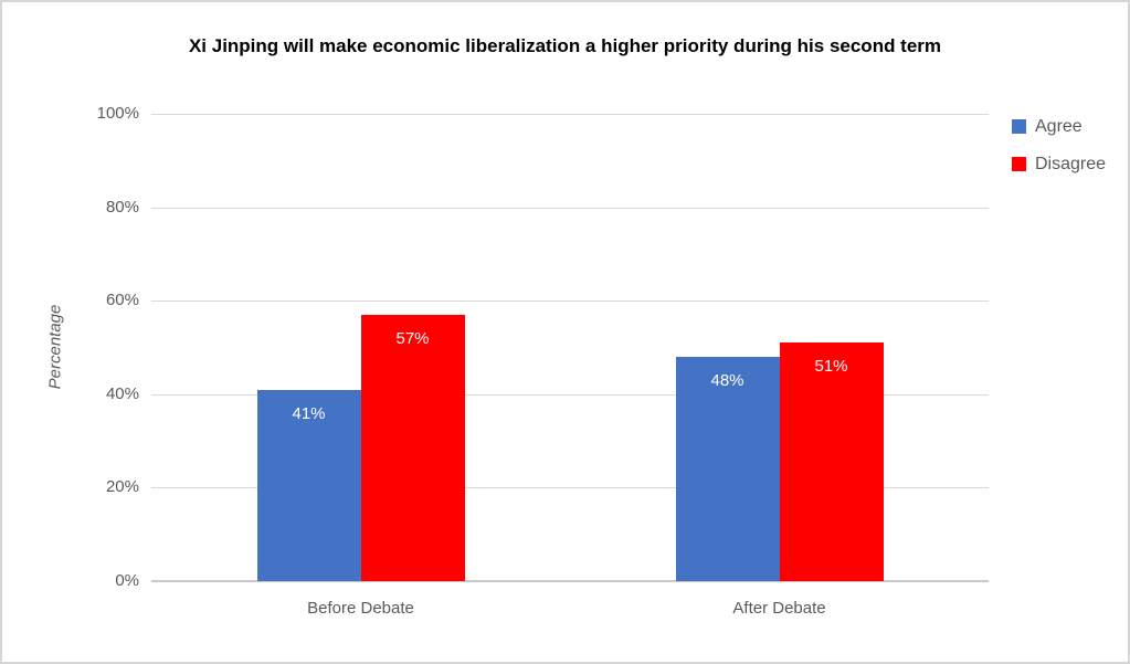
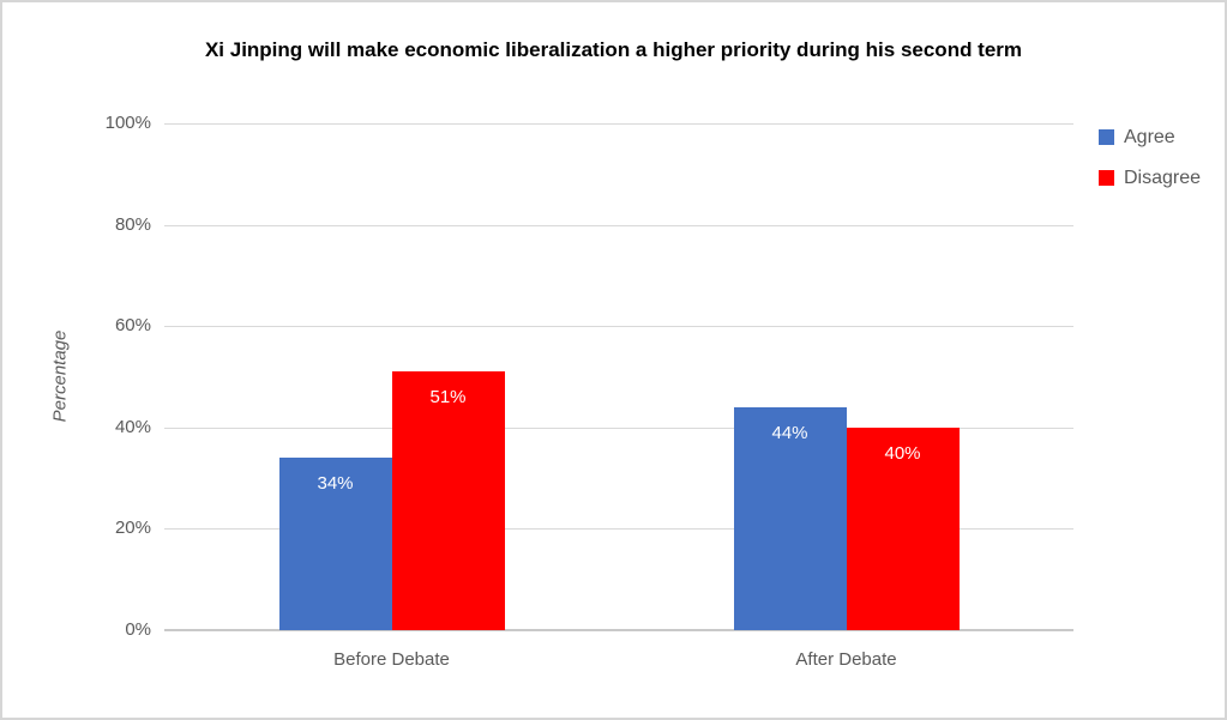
Agree/Before Debate: 41% -> 34%
Disagree/Before Debate: 57% -> 51%
Agree/After Debate: 48% -> 44%
Disagree/After Debate: 51% -> 40%
